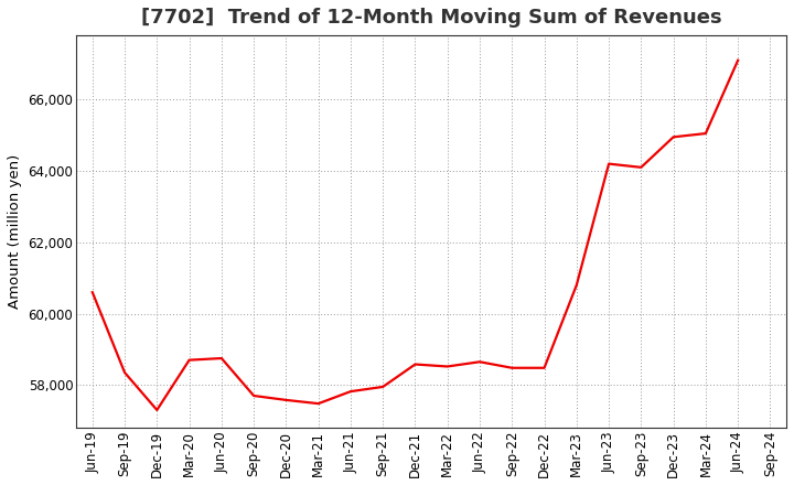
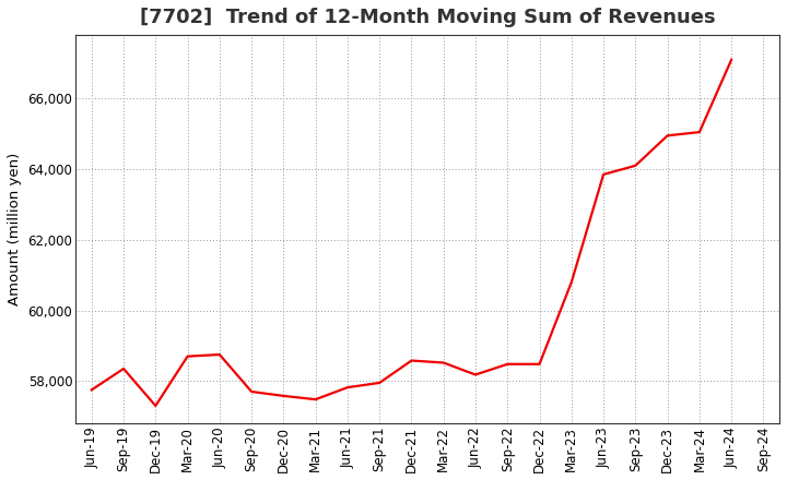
Jun-19: 60,600 -> 57,750
Jun-22: 58,650 -> 58,180
Jun-23: 64,200 -> 63,850
